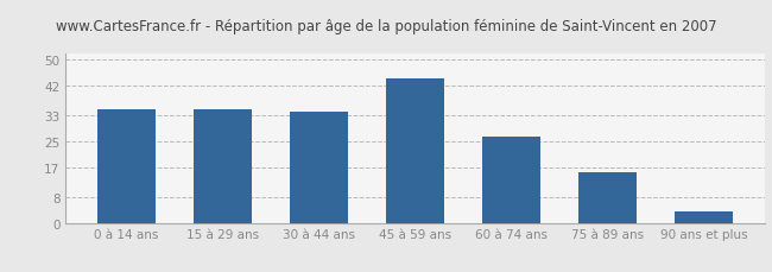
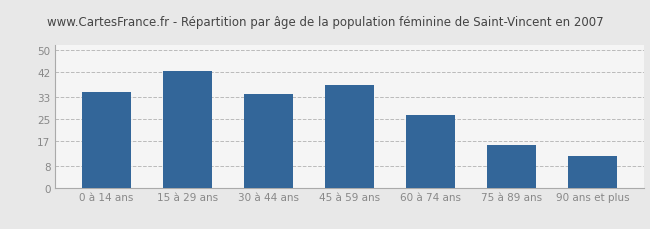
15 à 29 ans: 35.0 -> 42.5
45 à 59 ans: 44.5 -> 37.5
90 ans et plus: 3.5 -> 11.5
